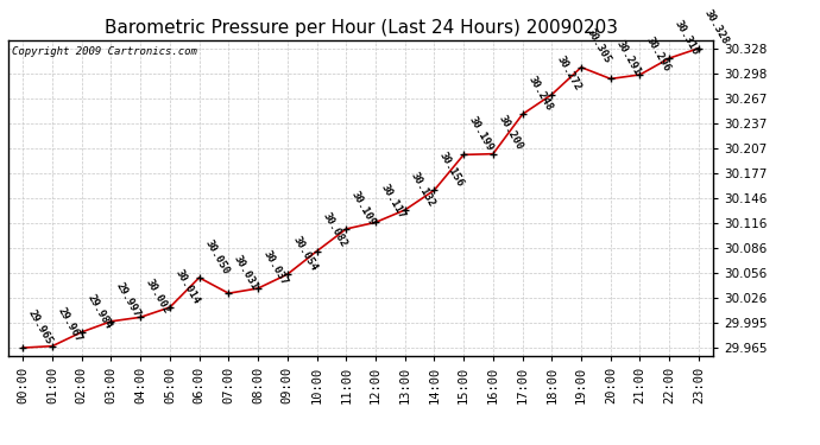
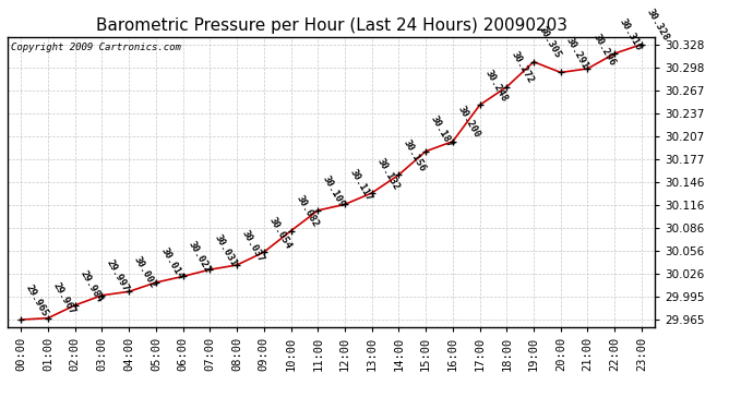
06:00: 30.050 -> 30.022
15:00: 30.199 -> 30.187
